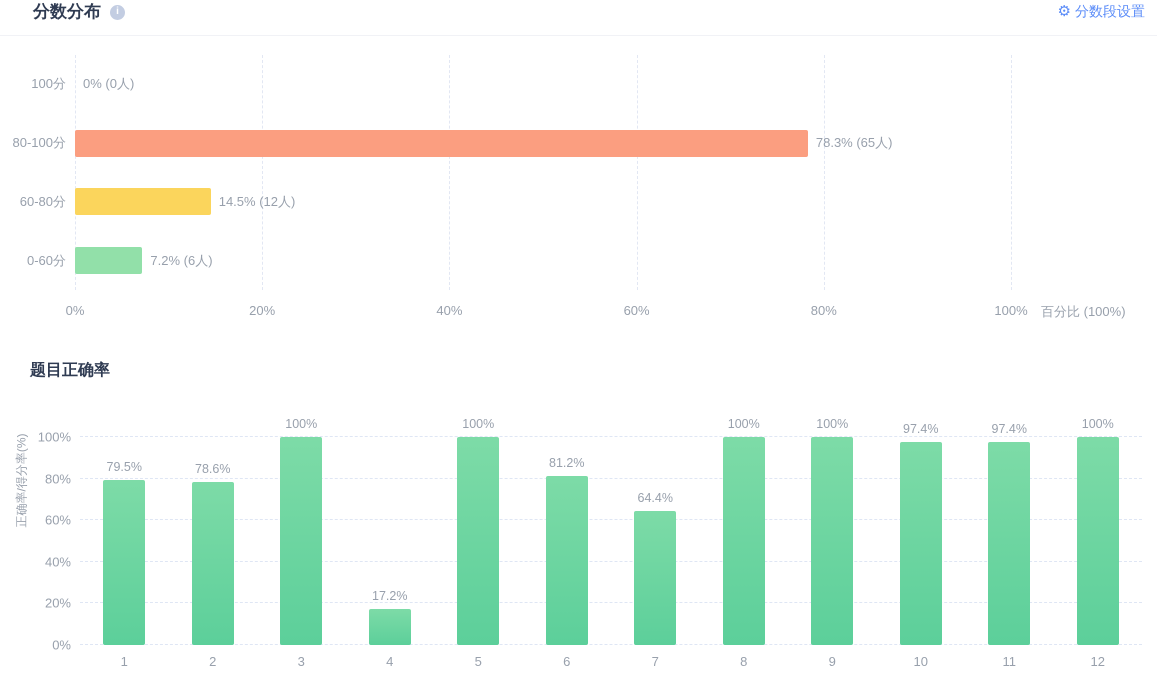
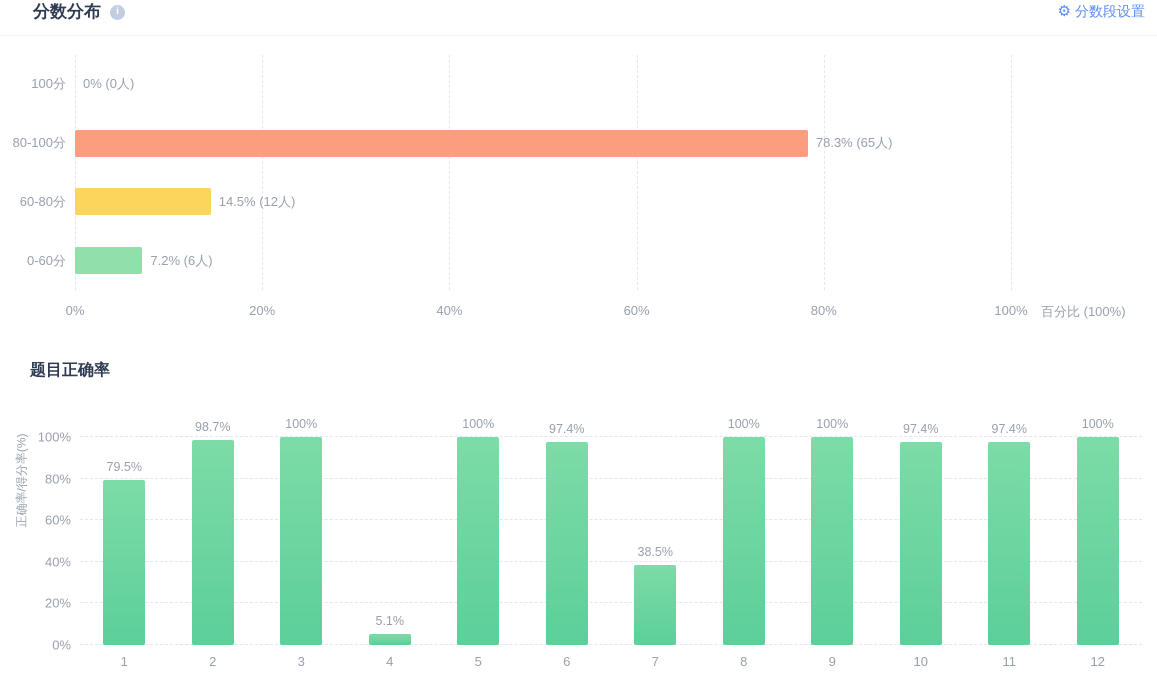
题目正确率/2: 78.6% -> 98.7%
题目正确率/4: 17.2% -> 5.1%
题目正确率/6: 81.2% -> 97.4%
题目正确率/7: 64.4% -> 38.5%
